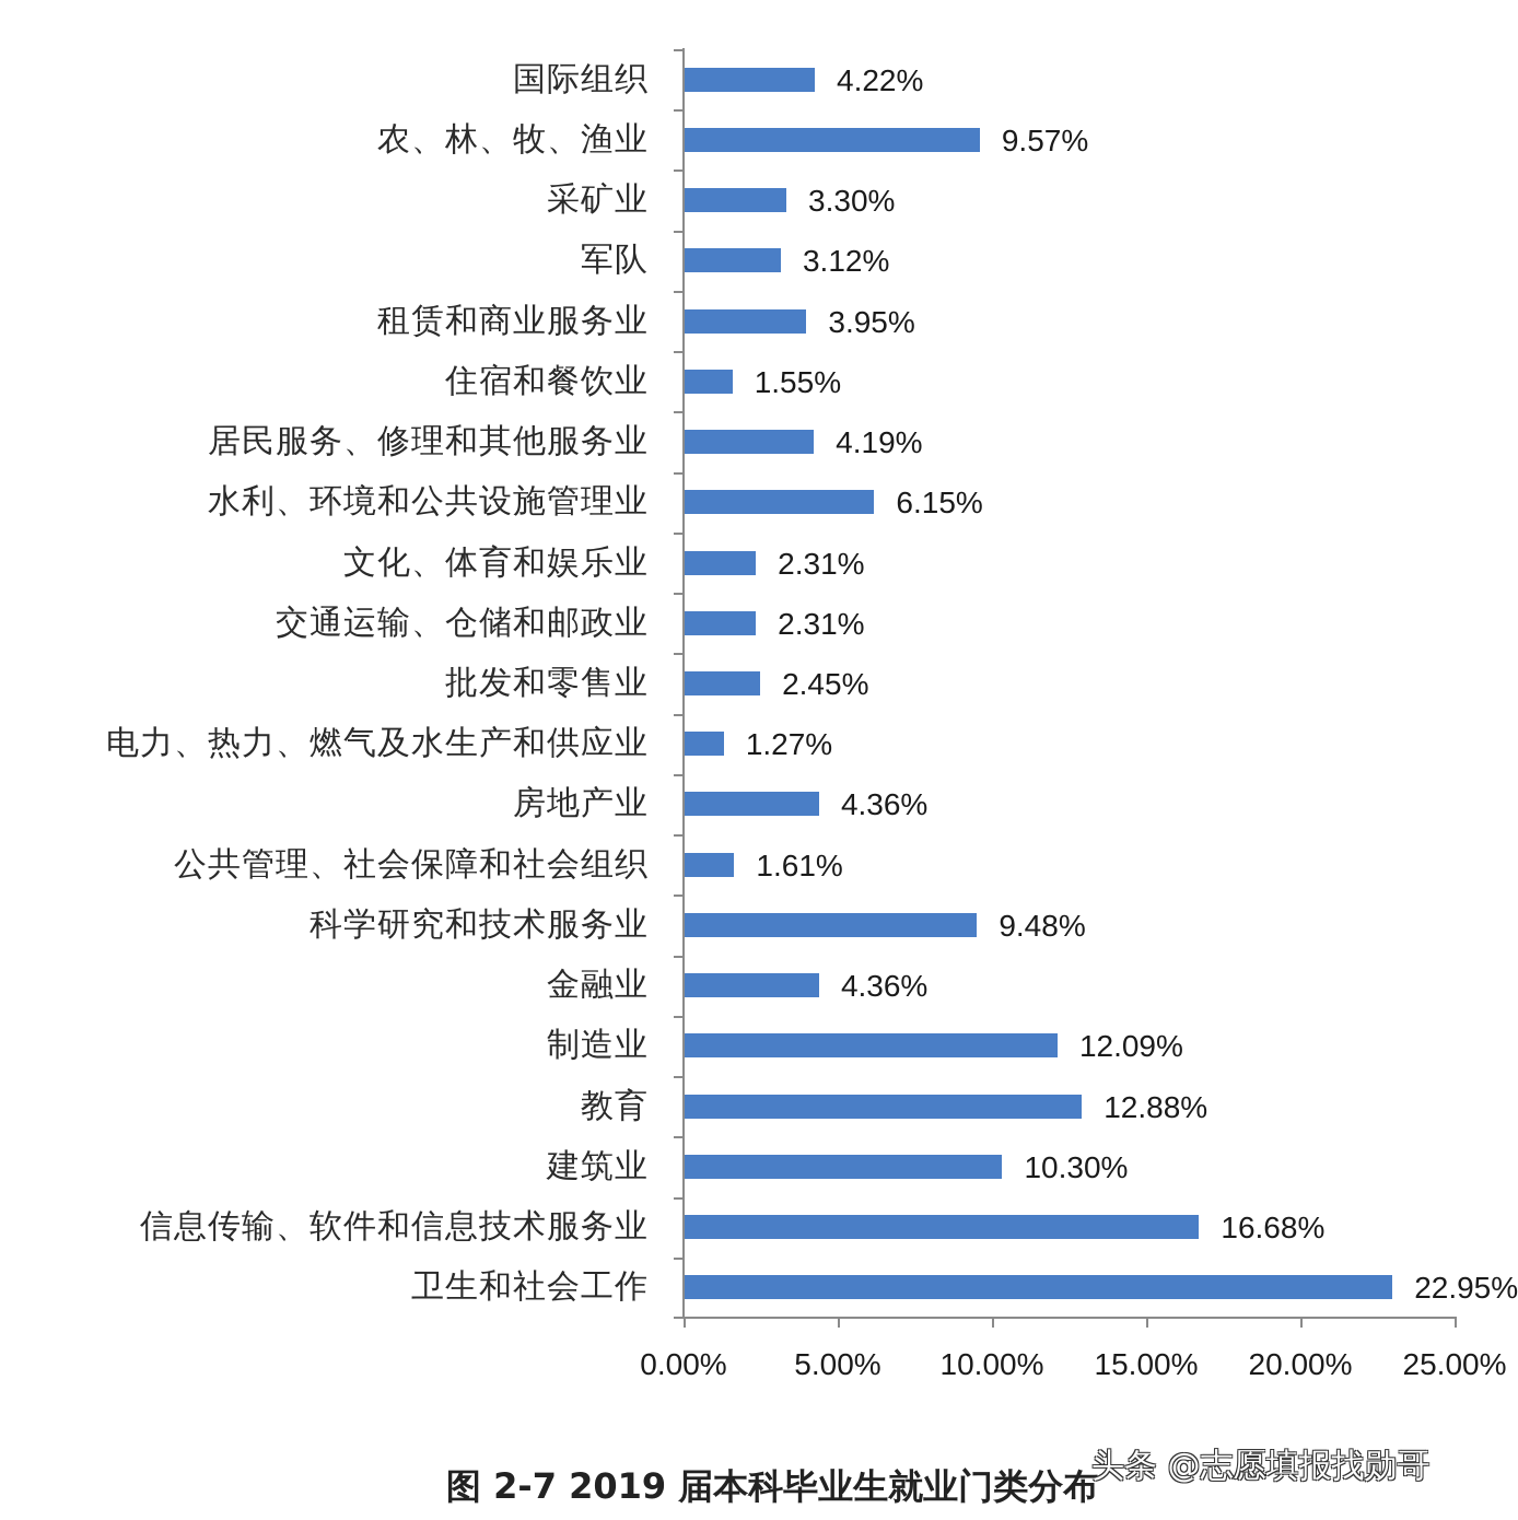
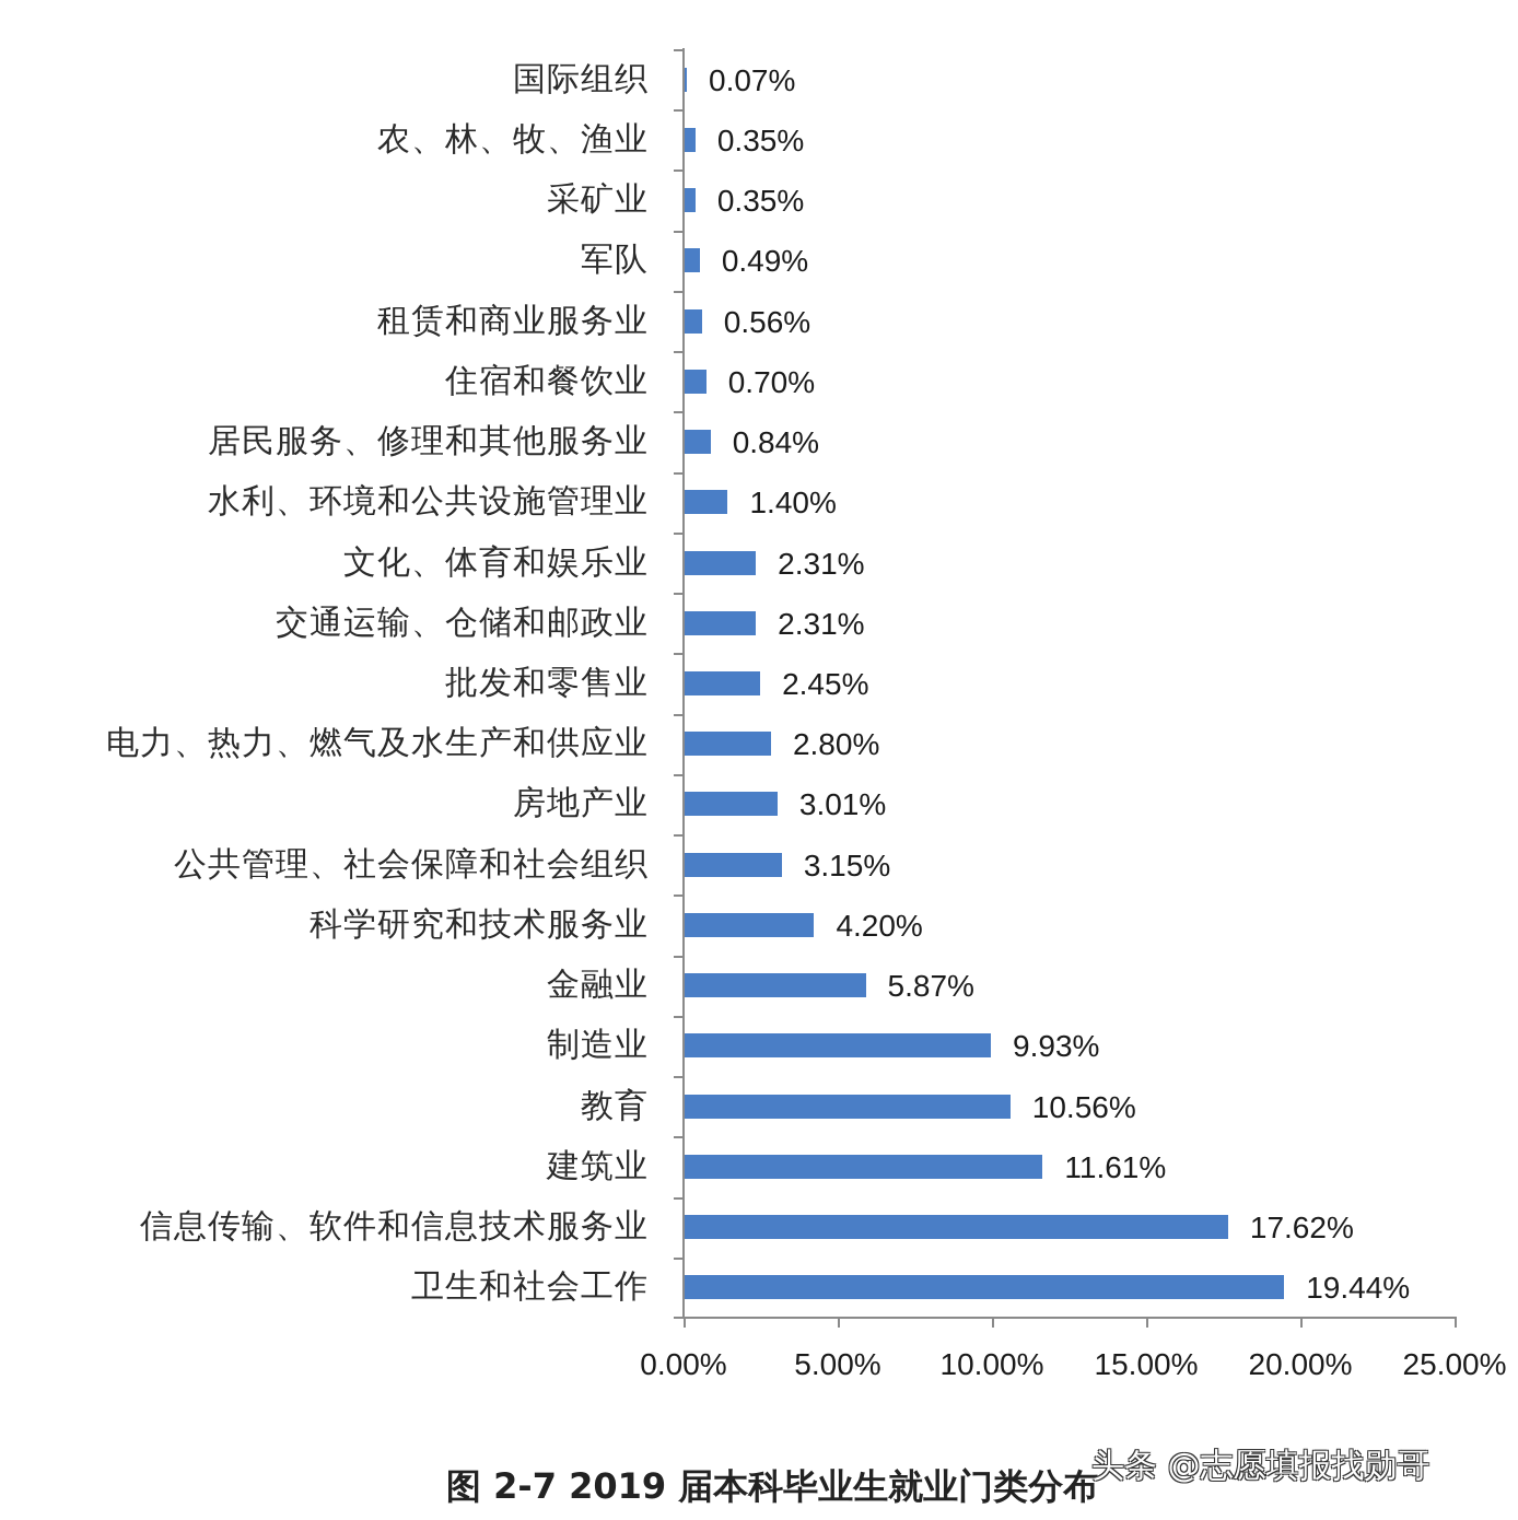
国际组织: 4.22% -> 0.07%
农、林、牧、渔业: 9.57% -> 0.35%
采矿业: 3.30% -> 0.35%
军队: 3.12% -> 0.49%
租赁和商业服务业: 3.95% -> 0.56%
住宿和餐饮业: 1.55% -> 0.70%
居民服务、修理和其他服务业: 4.19% -> 0.84%
水利、环境和公共设施管理业: 6.15% -> 1.40%
电力、热力、燃气及水生产和供应业: 1.27% -> 2.80%
房地产业: 4.36% -> 3.01%
公共管理、社会保障和社会组织: 1.61% -> 3.15%
科学研究和技术服务业: 9.48% -> 4.20%
金融业: 4.36% -> 5.87%
制造业: 12.09% -> 9.93%
教育: 12.88% -> 10.56%
建筑业: 10.30% -> 11.61%
信息传输、软件和信息技术服务业: 16.68% -> 17.62%
卫生和社会工作: 22.95% -> 19.44%
